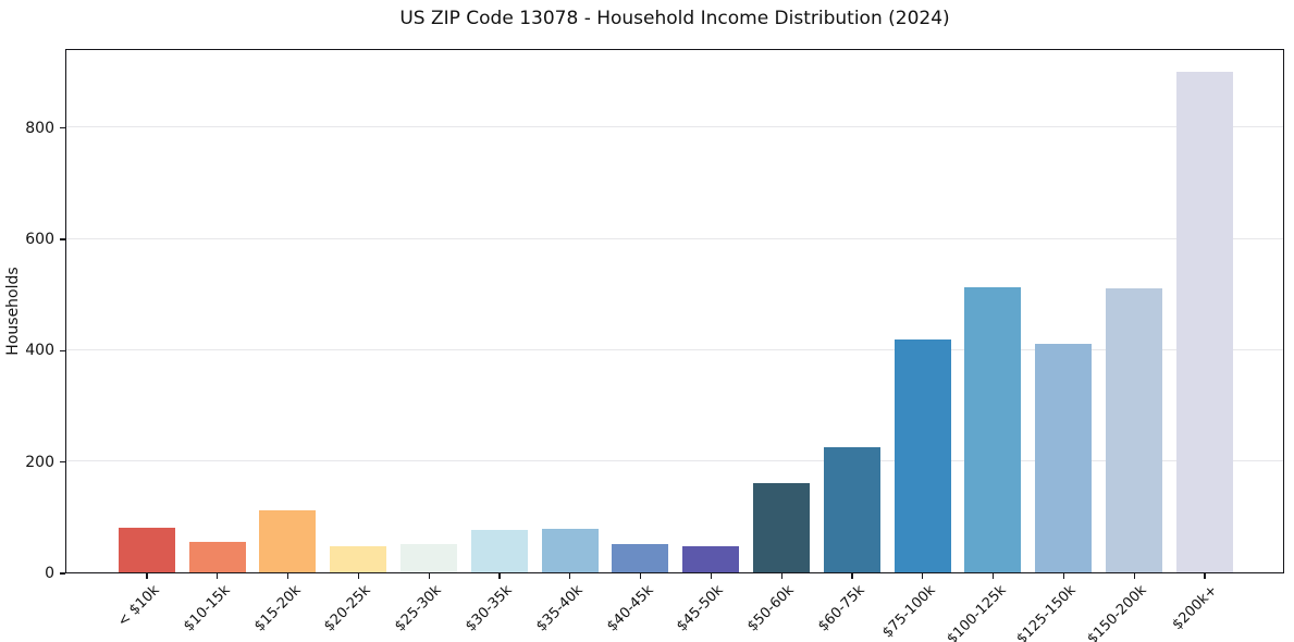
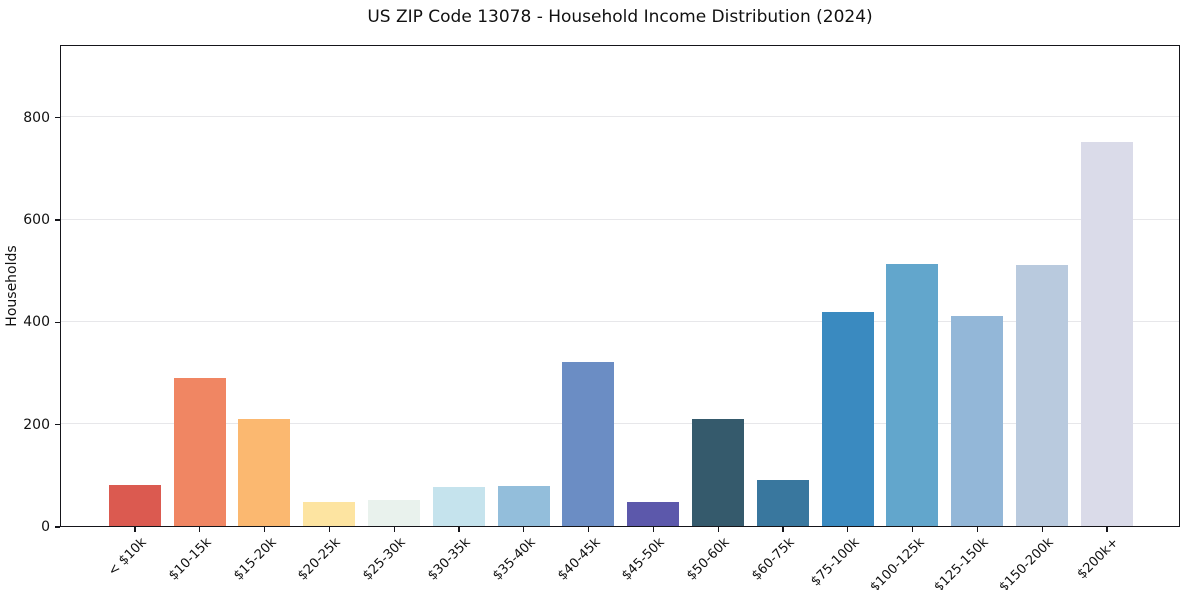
$10-15k: 60 -> 290
$15-20k: 110 -> 210
$40-45k: 50 -> 320
$50-60k: 160 -> 210
$60-75k: 220 -> 90
$200k+: 900 -> 750
